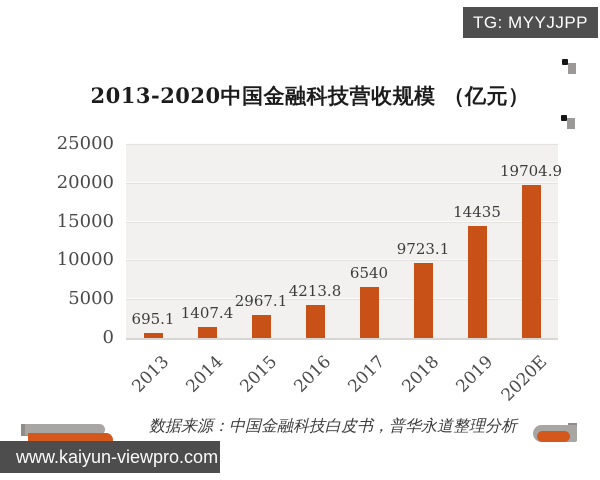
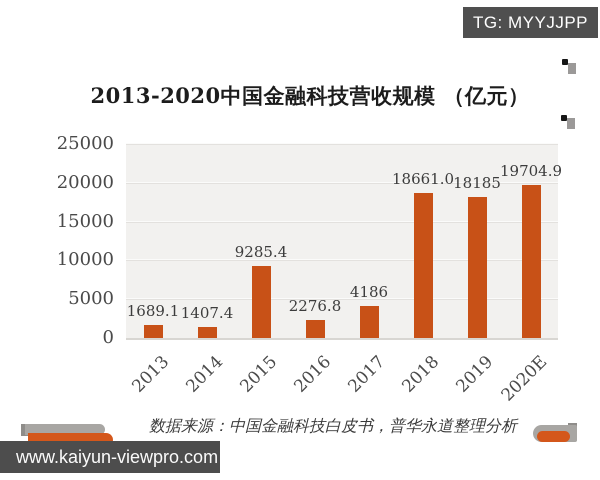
2013: 695.1 -> 1689.1
2015: 2967.1 -> 9285.4
2016: 4213.8 -> 2276.8
2017: 6540 -> 4186
2018: 9723.1 -> 18661.0
2019: 14435 -> 18185
